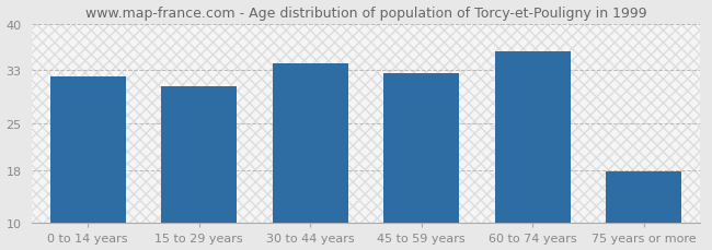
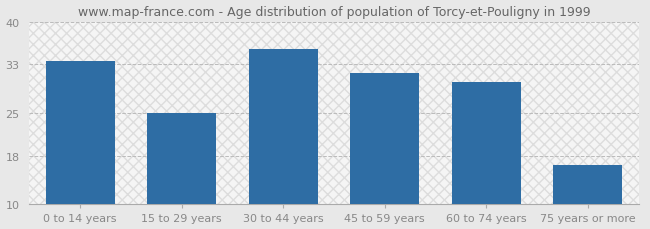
0 to 14 years: 32.0 -> 33.5
15 to 29 years: 30.6 -> 25.0
30 to 44 years: 34.0 -> 35.5
45 to 59 years: 32.6 -> 31.5
60 to 74 years: 35.8 -> 30.0
75 years or more: 17.8 -> 16.5
